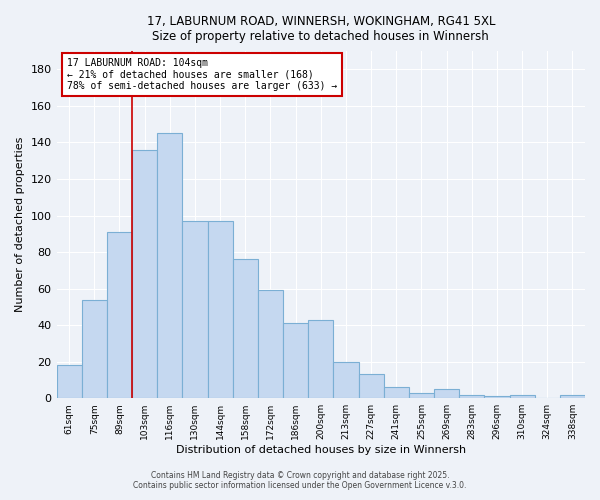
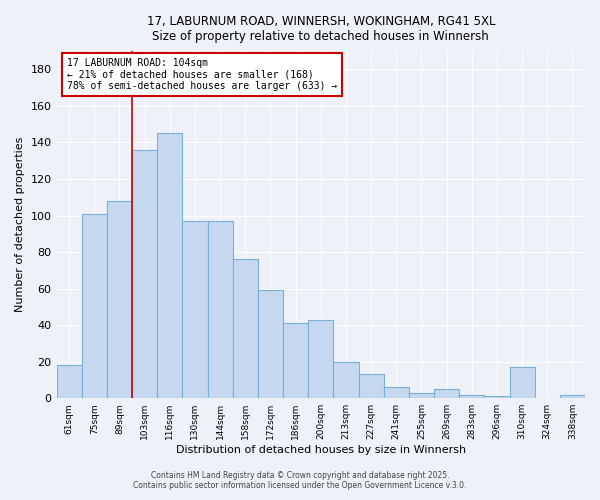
75sqm: 54 -> 101
89sqm: 91 -> 108
310sqm: 2 -> 17
